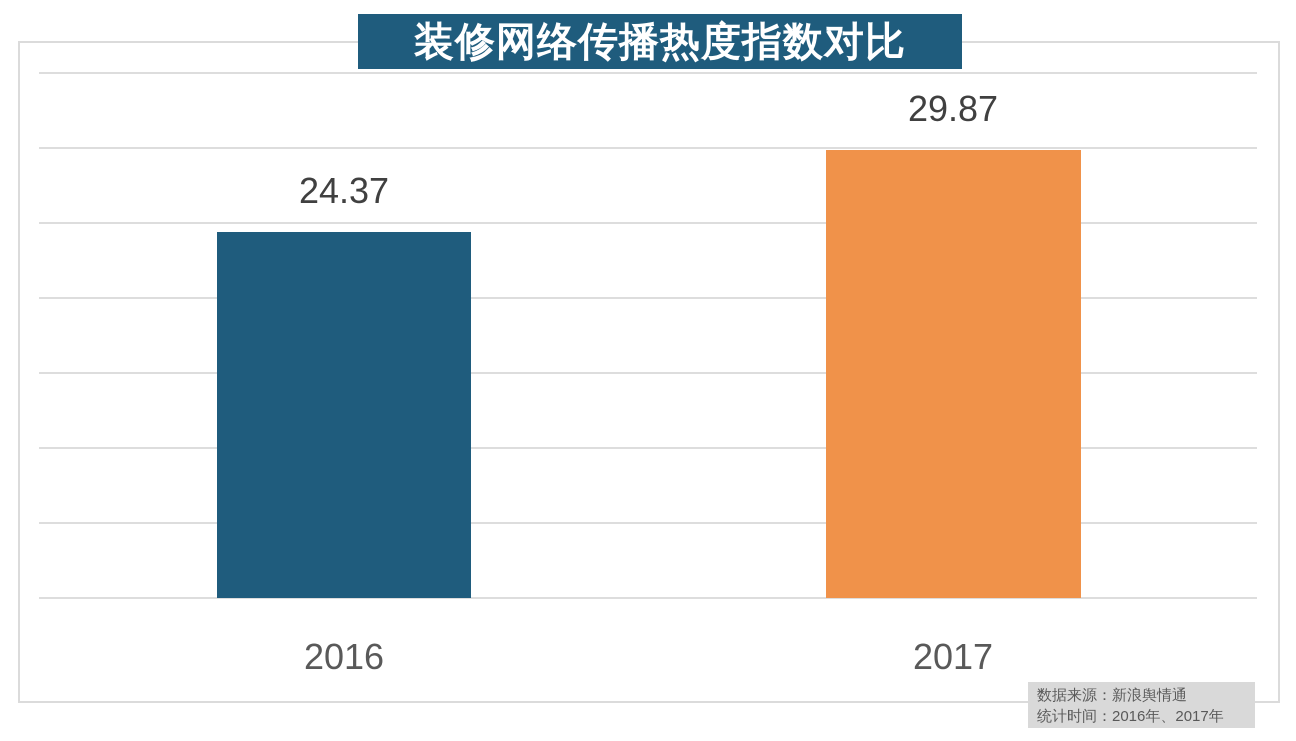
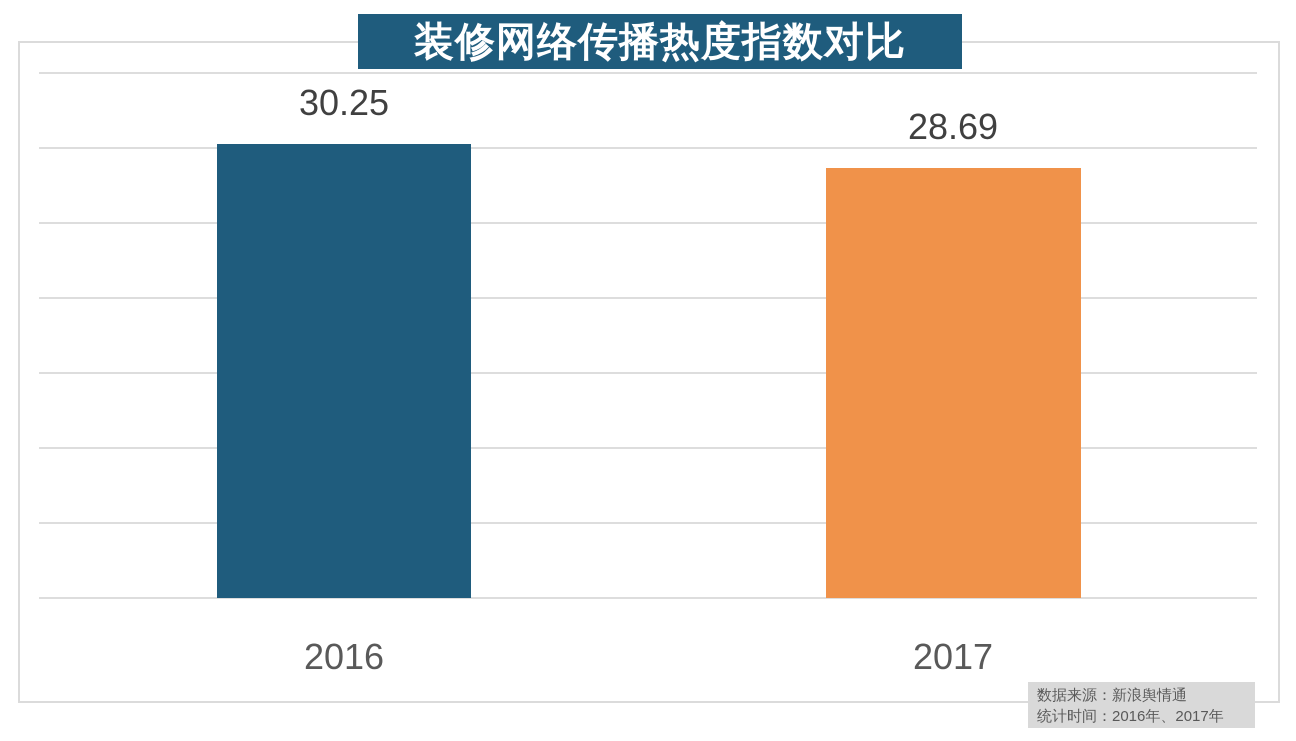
2016: 24.37 -> 30.25
2017: 29.87 -> 28.69
